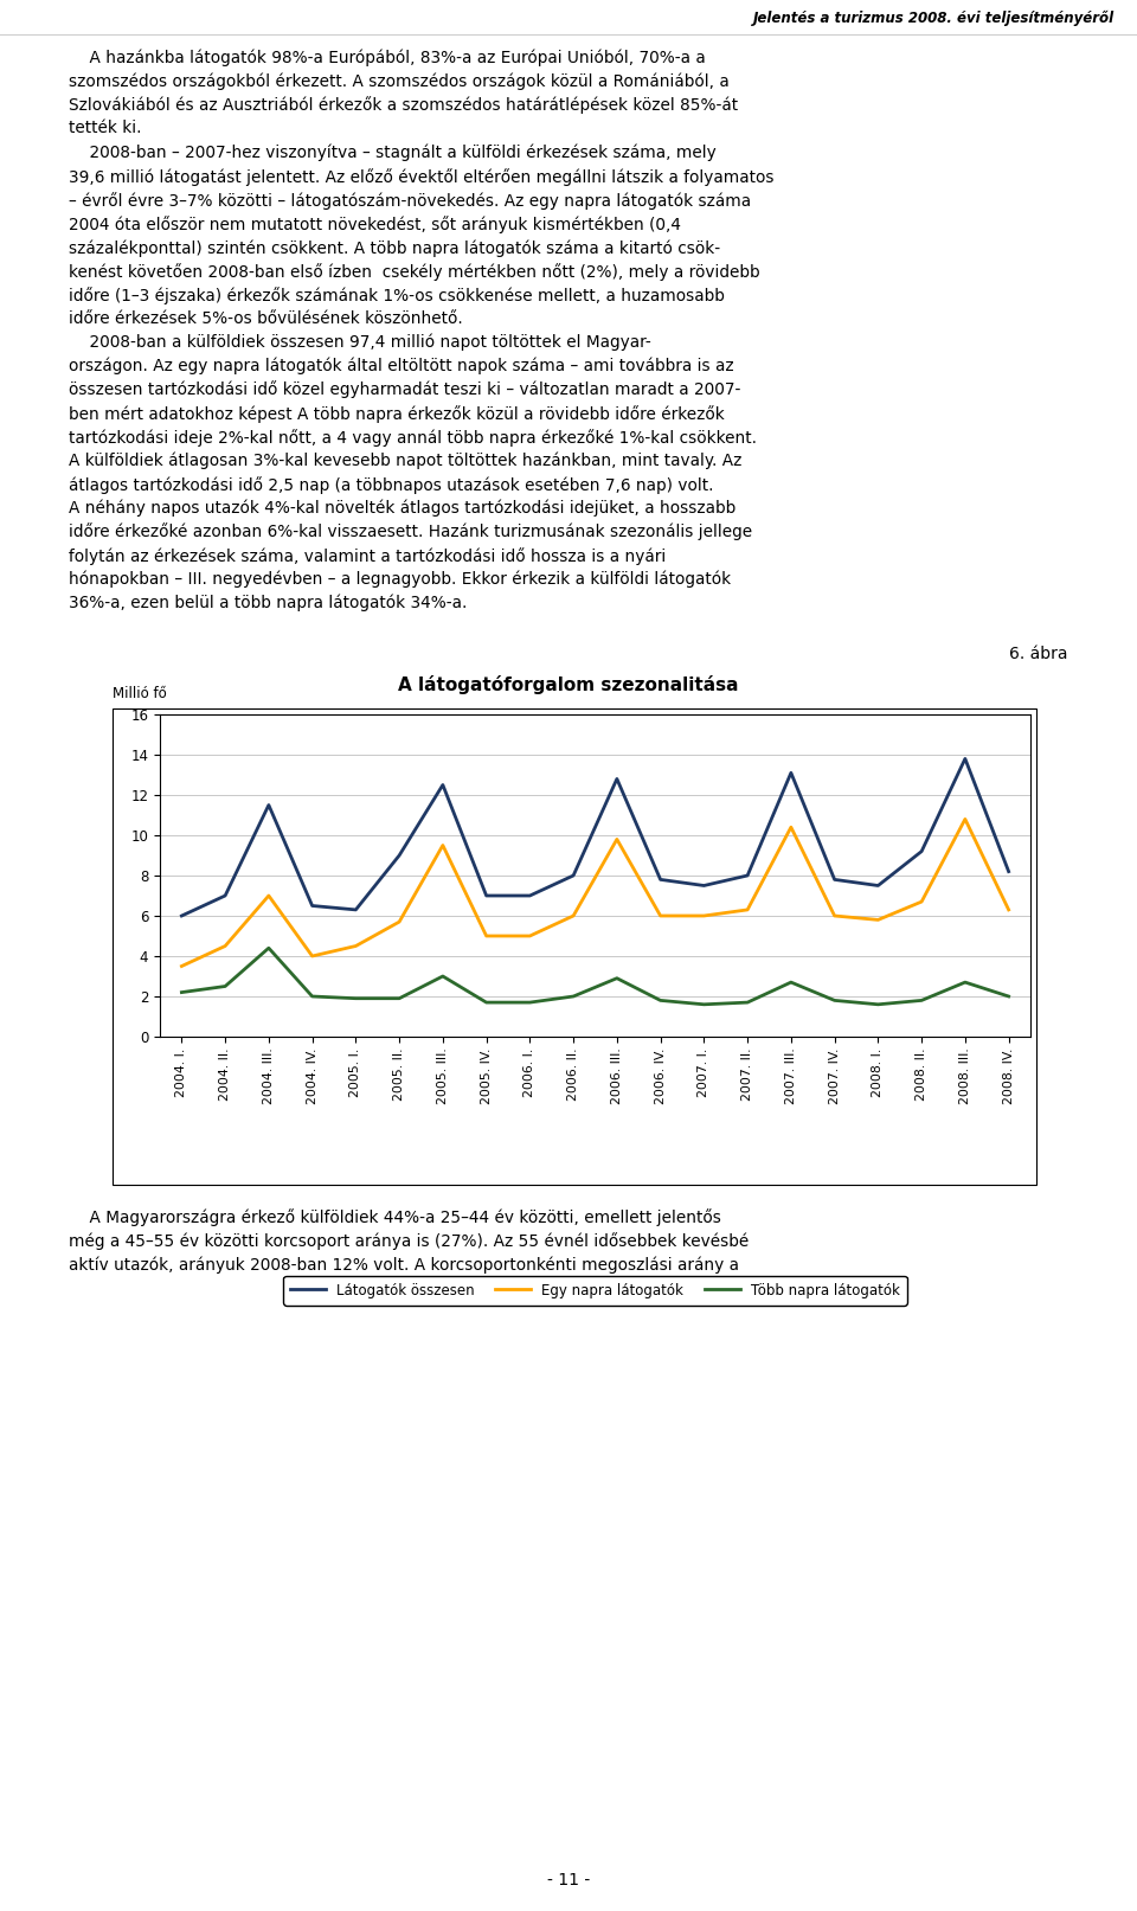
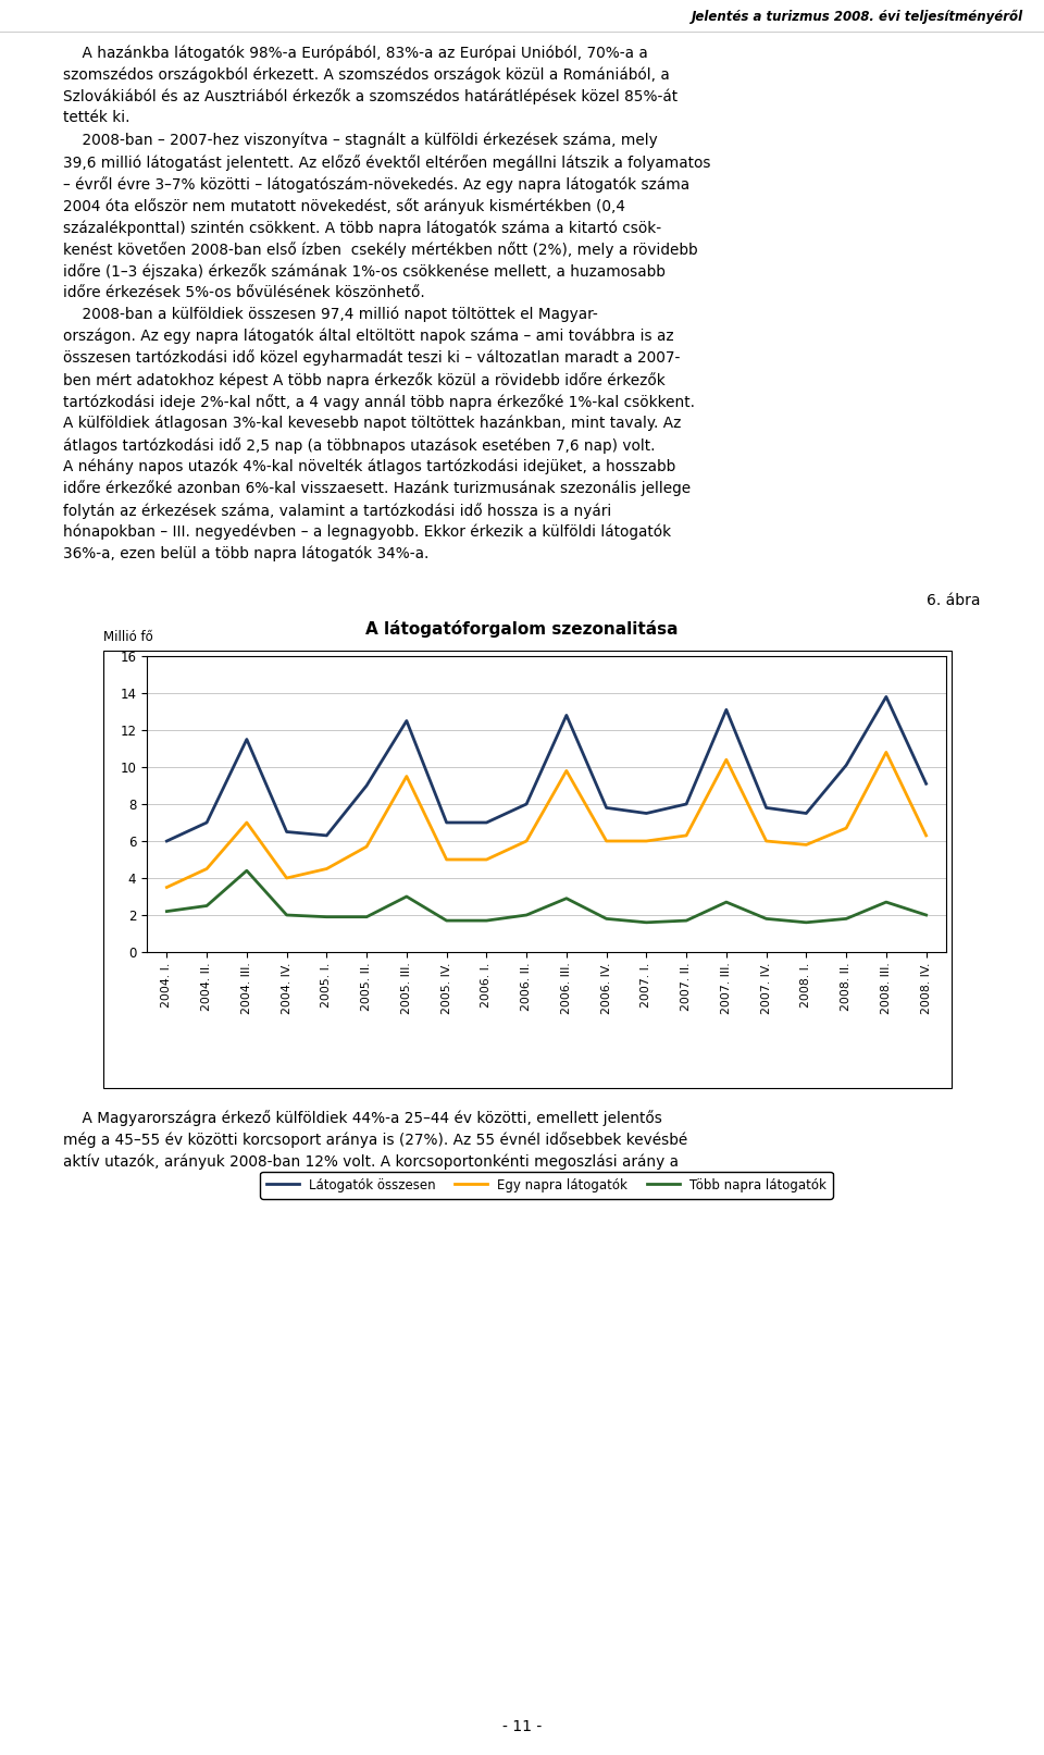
Látogatók összesen/2008. II.: 9.2 -> 10.1
Látogatók összesen/2008. IV.: 8.2 -> 9.1
